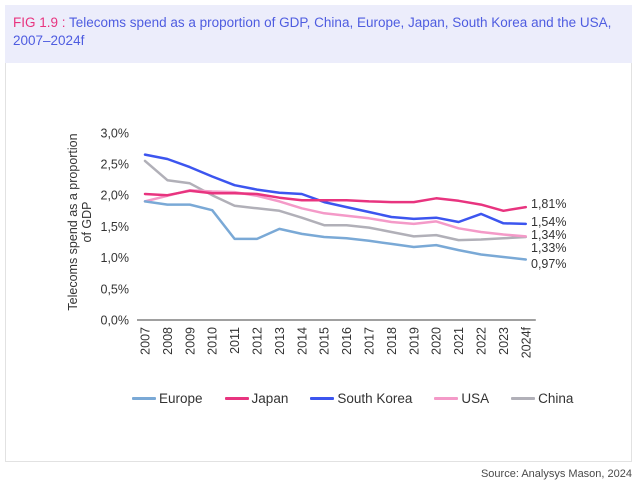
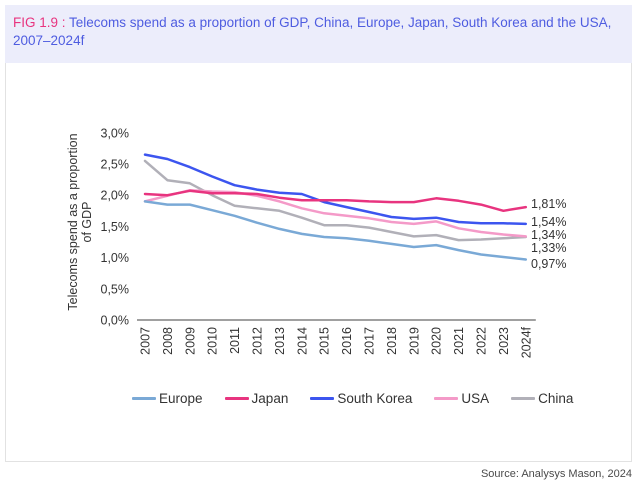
Europe/2011: 1,3% -> 1,7%
Europe/2012: 1,3% -> 1,6%
South Korea/2022: 1,7% -> 1,6%
